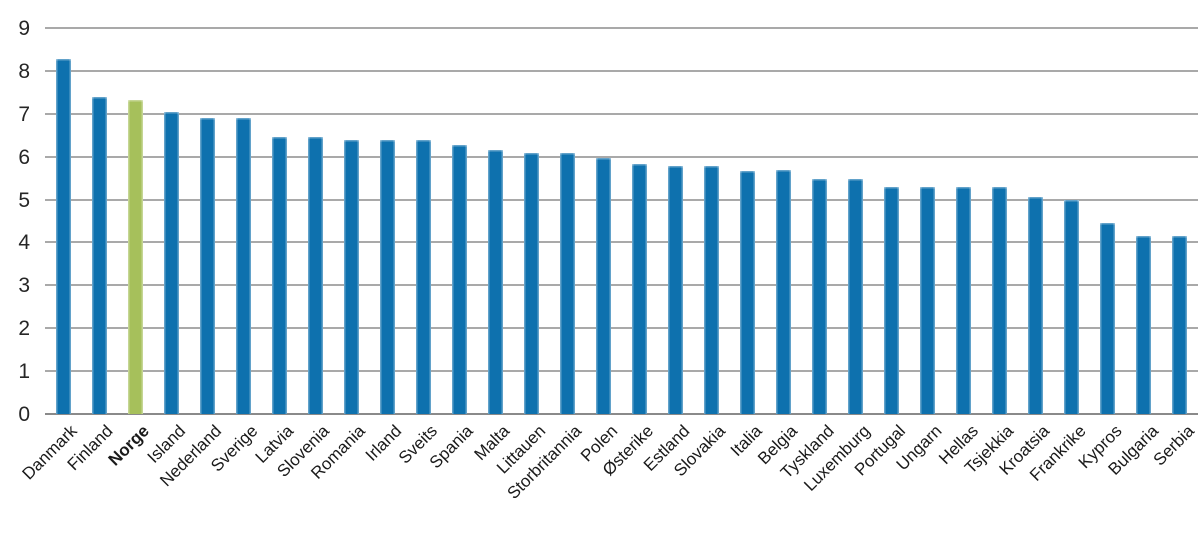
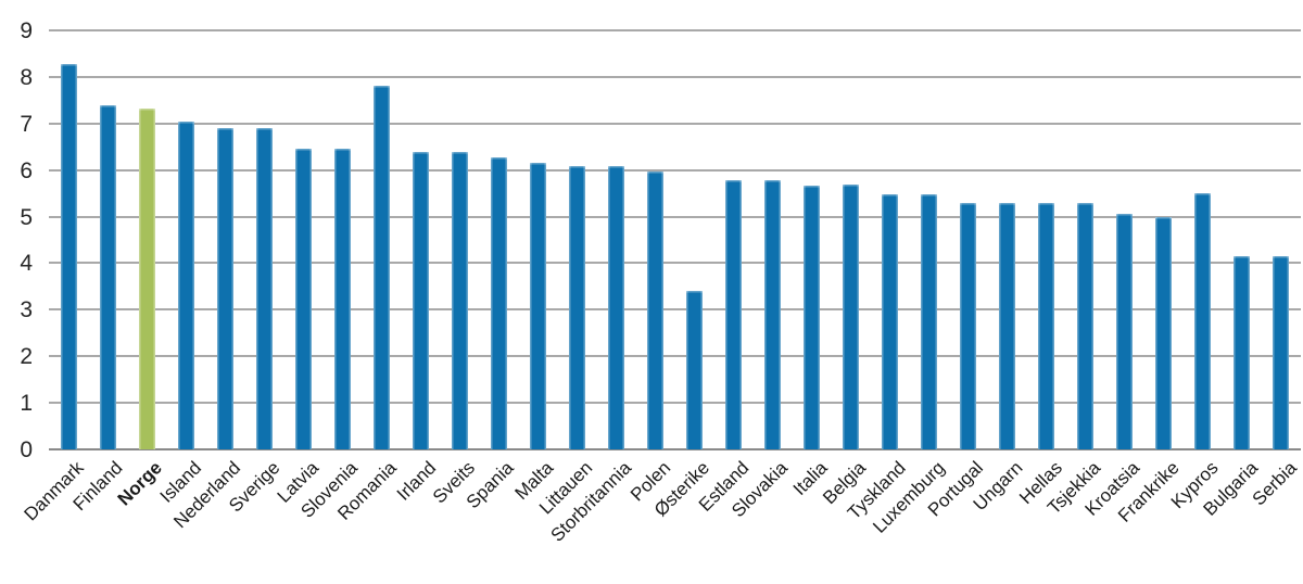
Romania: 6.4 -> 7.8
Østerike: 5.8 -> 3.4
Kypros: 4.5 -> 5.5
